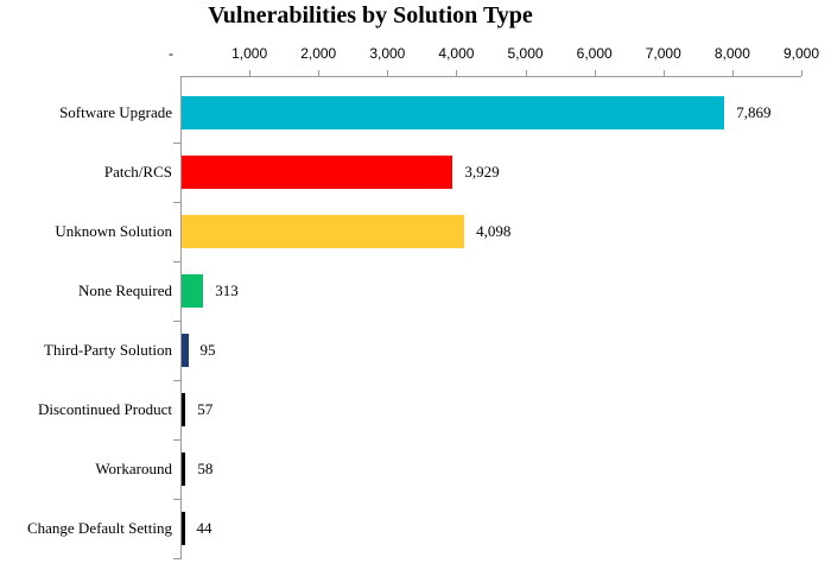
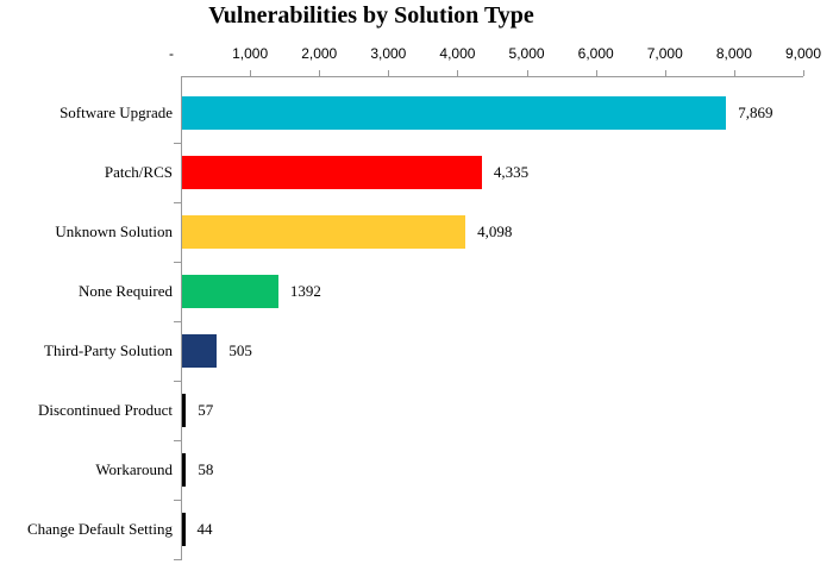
Patch/RCS: 3,929 -> 4,335
None Required: 313 -> 1392
Third-Party Solution: 95 -> 505
